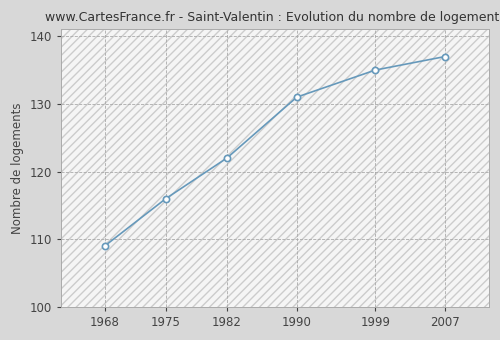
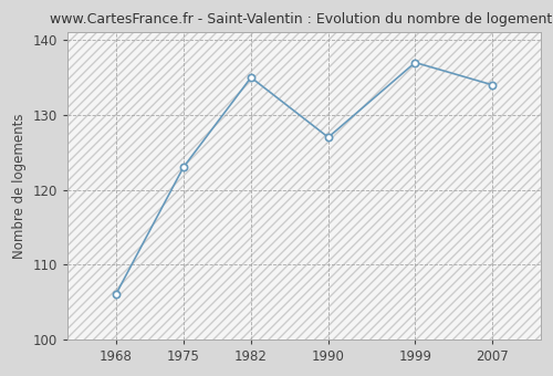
1968: 109 -> 106
1975: 116 -> 123
1982: 122 -> 135
1990: 131 -> 127
1999: 135 -> 137
2007: 137 -> 134
